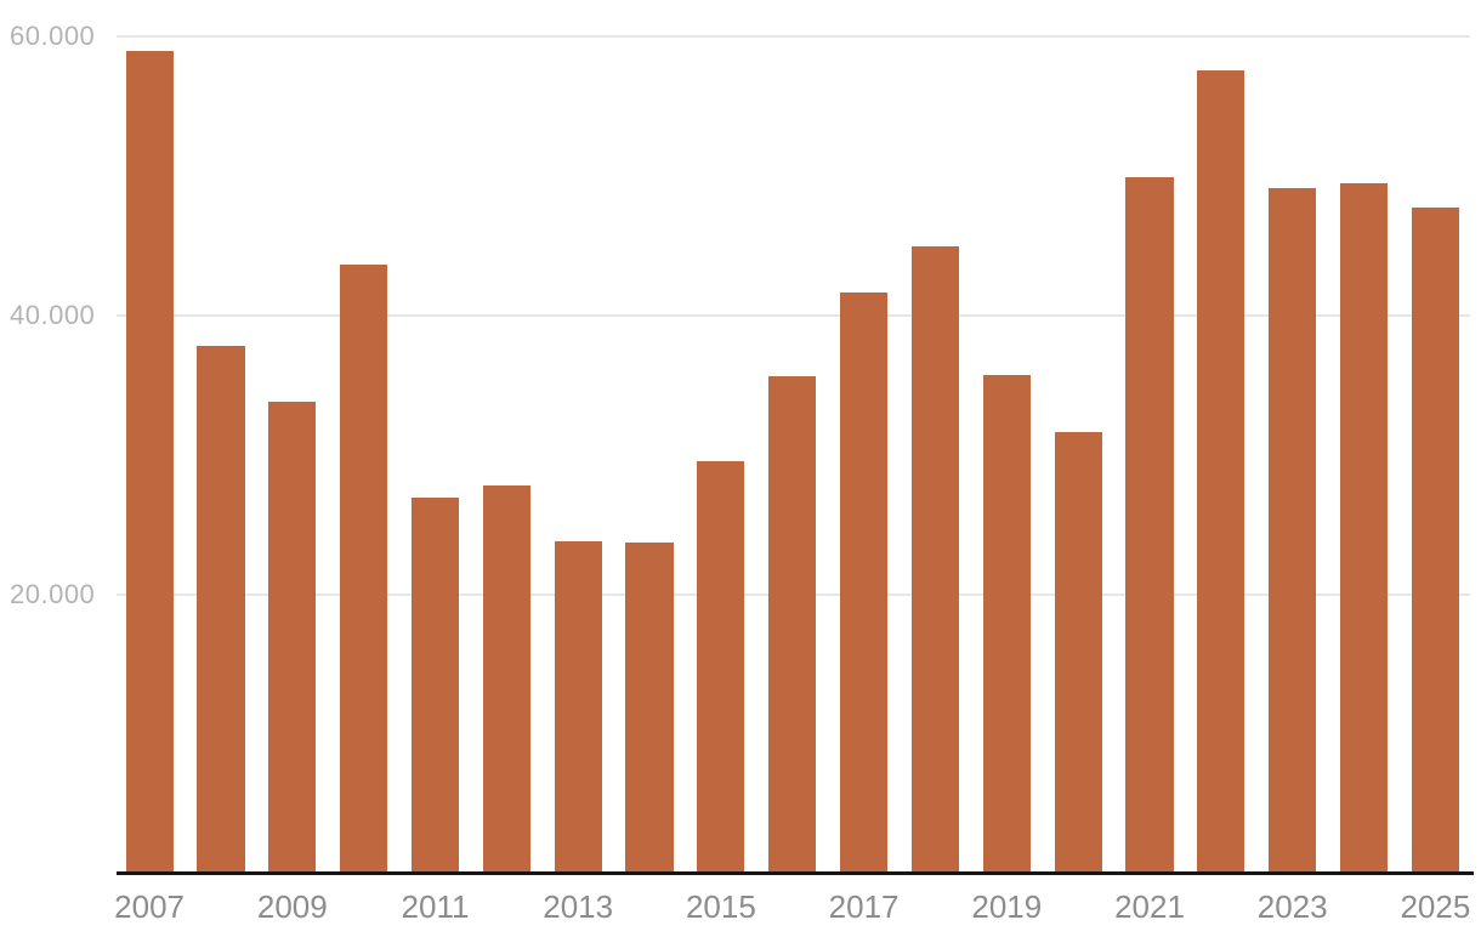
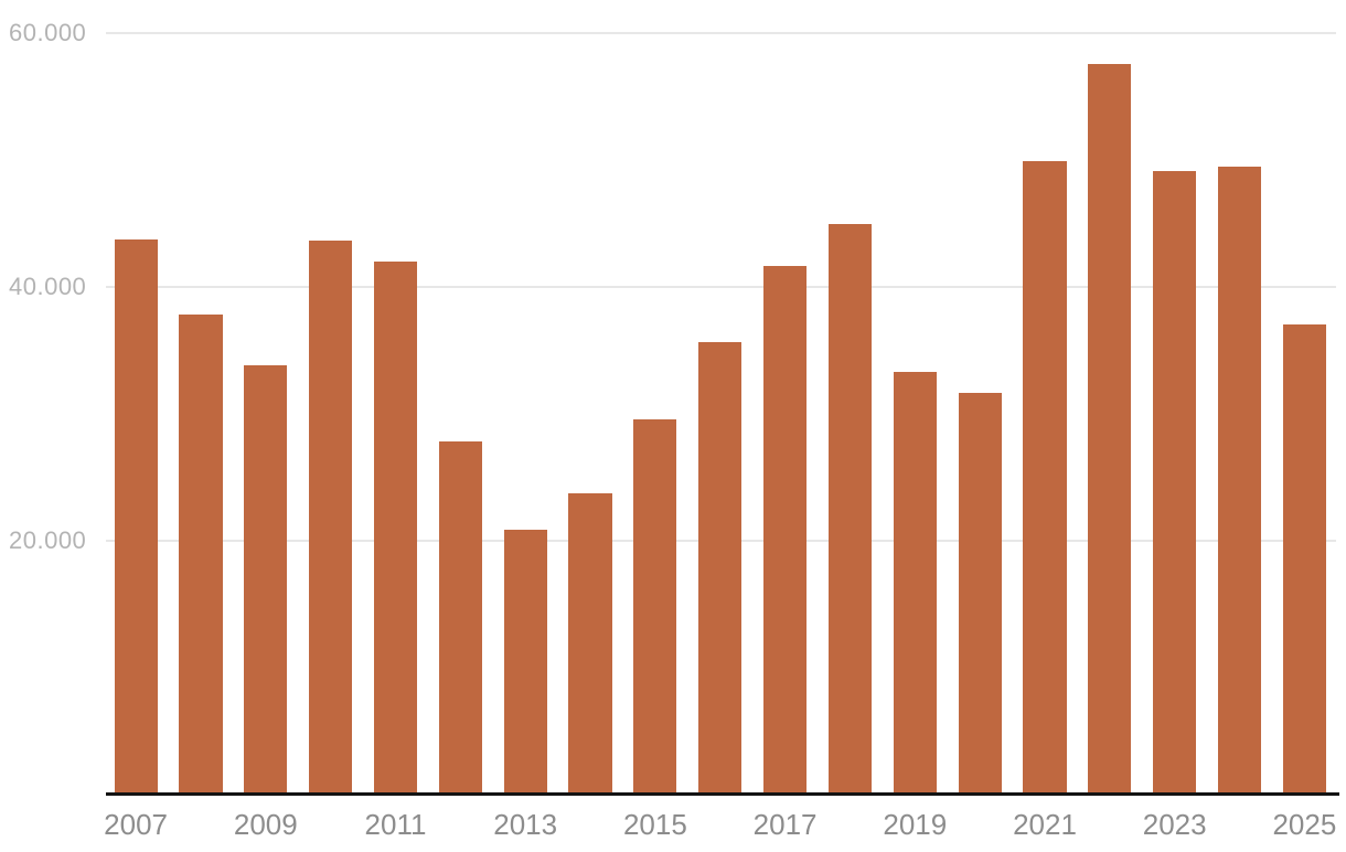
2007: 58900 -> 43700
2011: 26900 -> 42000
2013: 23800 -> 20800
2019: 35700 -> 33300
2025: 47700 -> 37000
